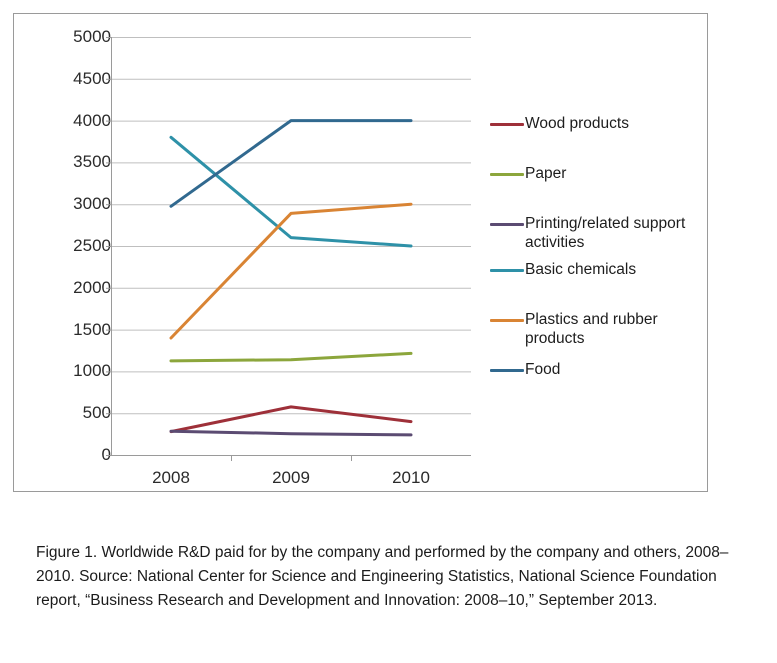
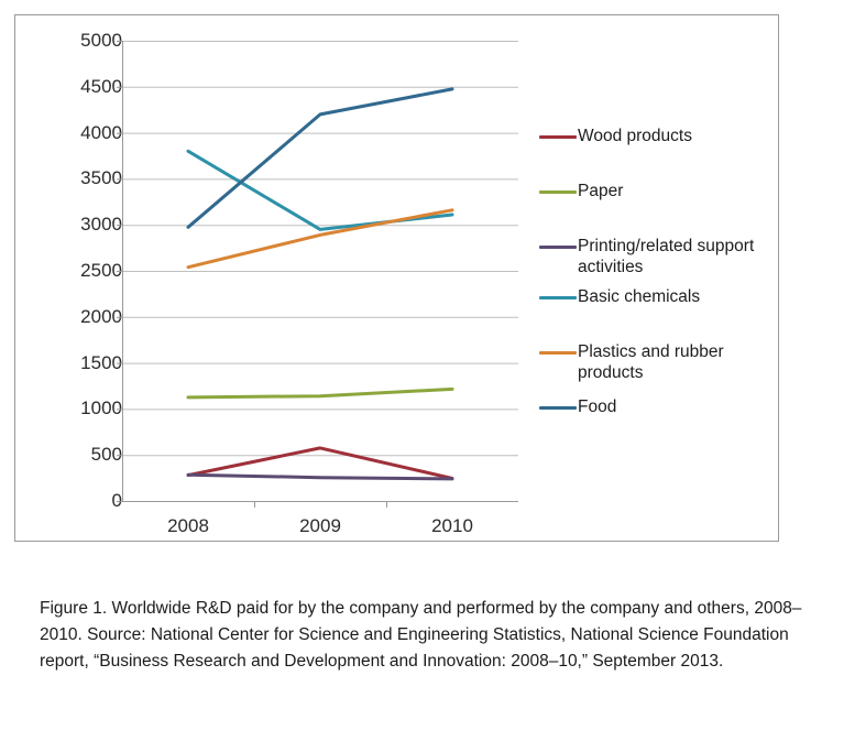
Plastics and rubber products/2008: 1400 -> 2500
Basic chemicals/2009: 2600 -> 3000
Food/2009: 4000 -> 4200
Wood products/2010: 400 -> 200
Basic chemicals/2010: 2500 -> 3100
Plastics and rubber products/2010: 3000 -> 3200
Food/2010: 4000 -> 4500
